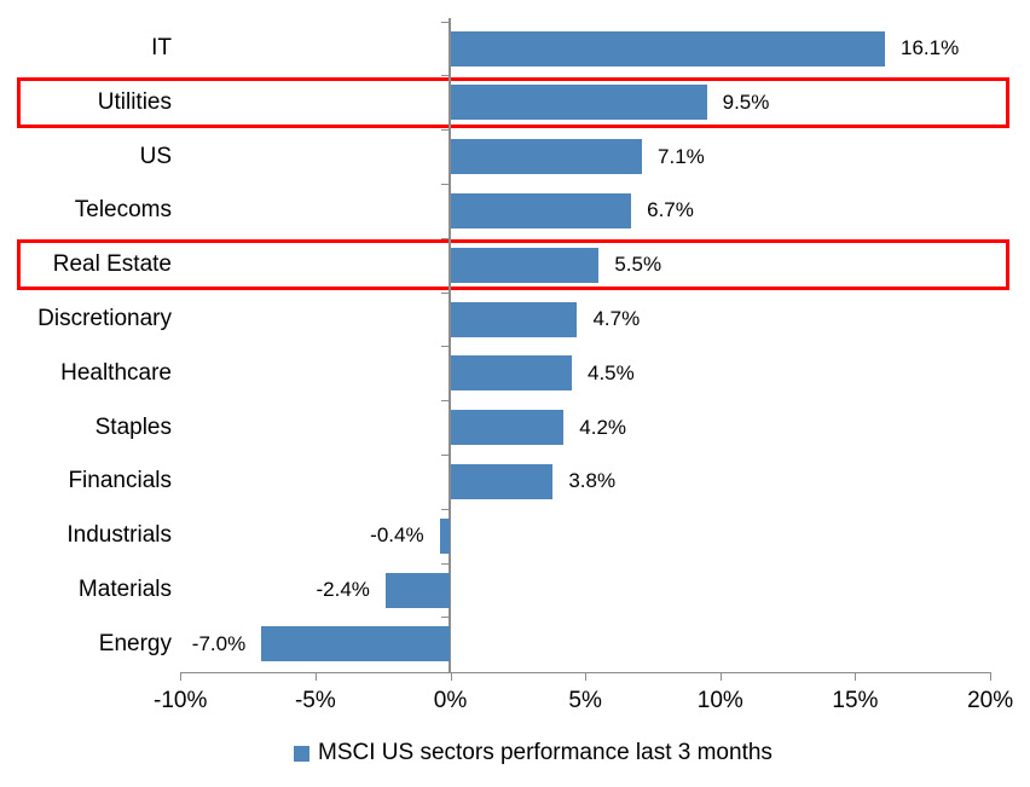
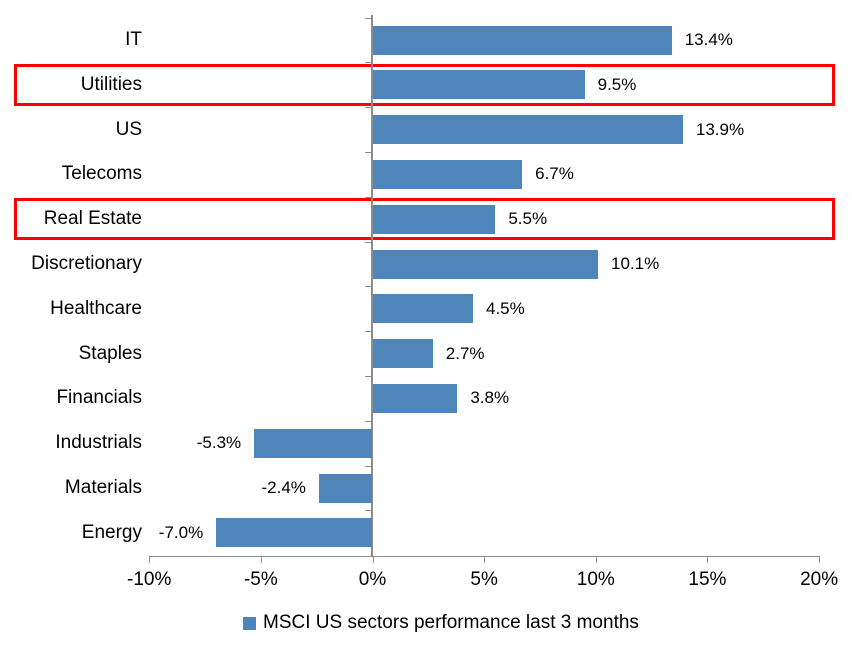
IT: 16.1% -> 13.4%
US: 7.1% -> 13.9%
Discretionary: 4.7% -> 10.1%
Staples: 4.2% -> 2.7%
Industrials: -0.4% -> -5.3%
